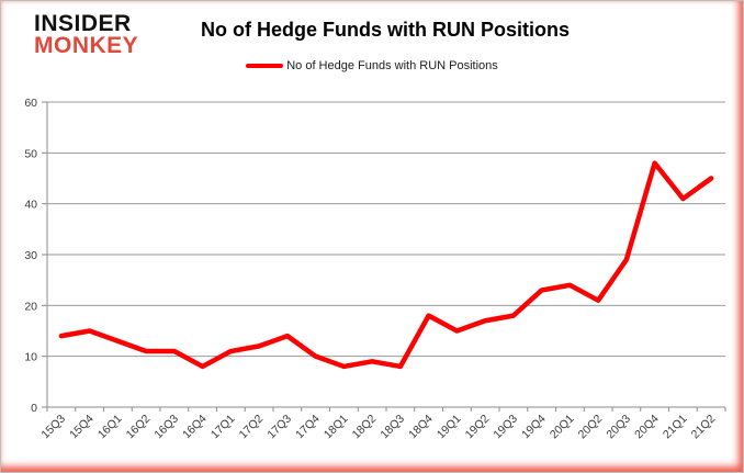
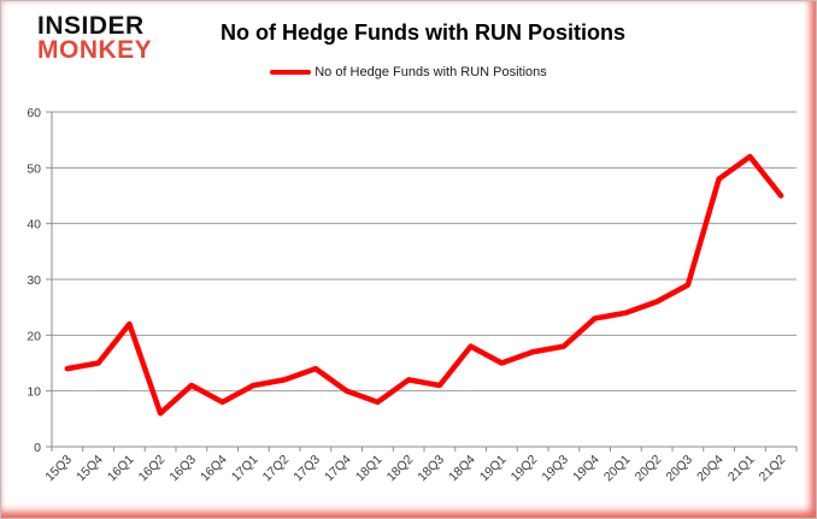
16Q1: 13 -> 22
16Q2: 11 -> 6
18Q2: 9 -> 12
18Q3: 8 -> 11
20Q2: 21 -> 26
21Q1: 41 -> 52
